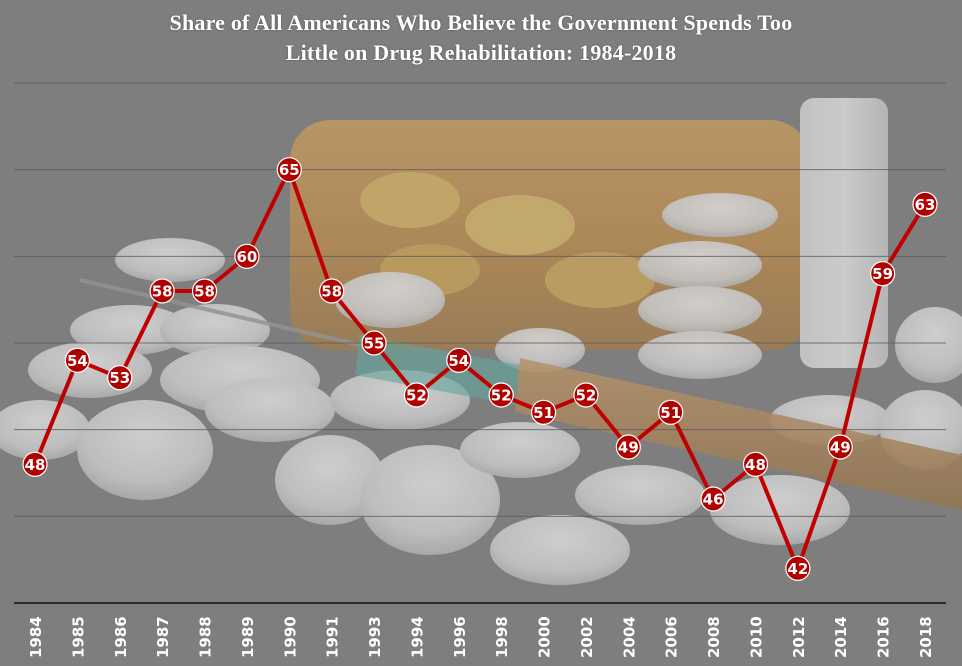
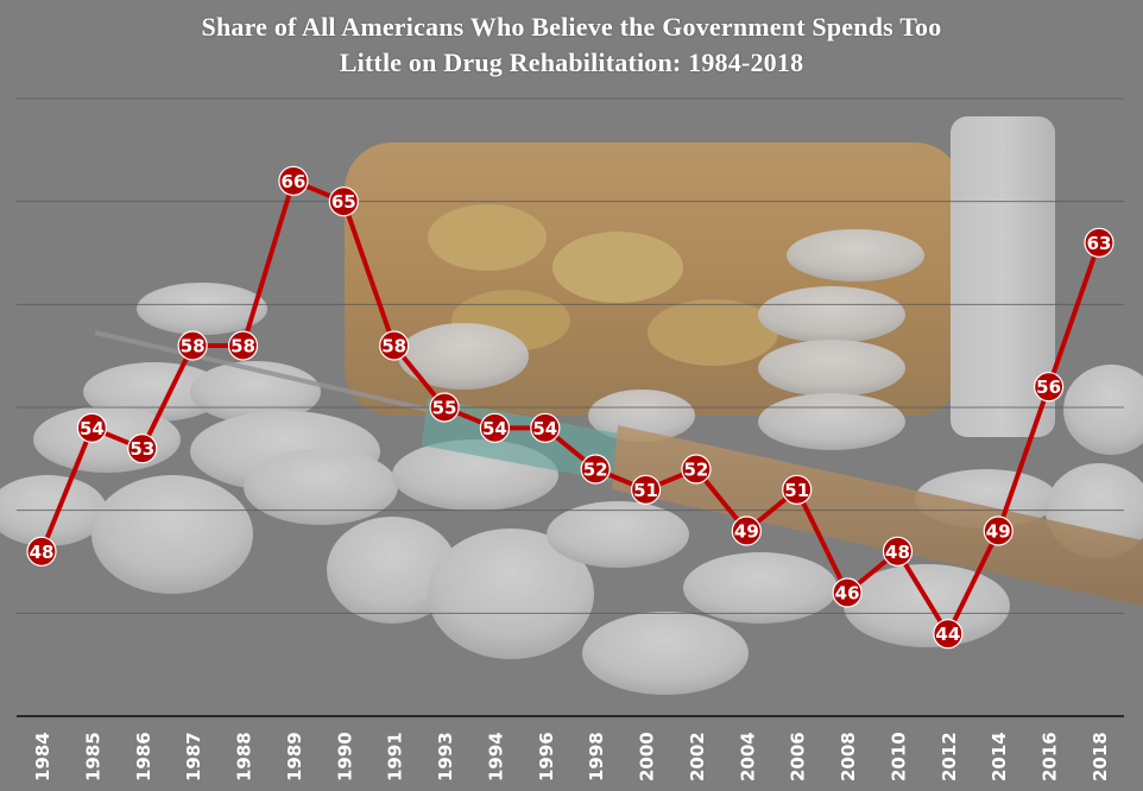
1989: 60 -> 66
1994: 52 -> 54
2012: 42 -> 44
2016: 59 -> 56
